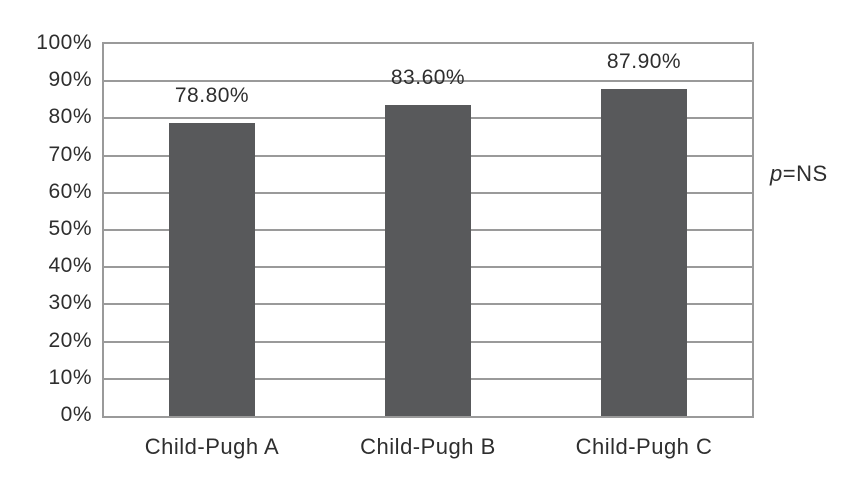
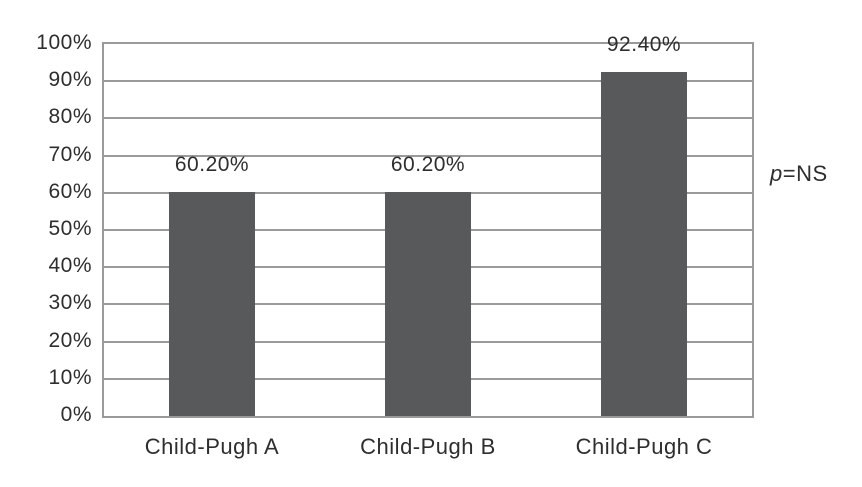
Child-Pugh A: 78.80% -> 60.20%
Child-Pugh B: 83.60% -> 60.20%
Child-Pugh C: 87.90% -> 92.40%
